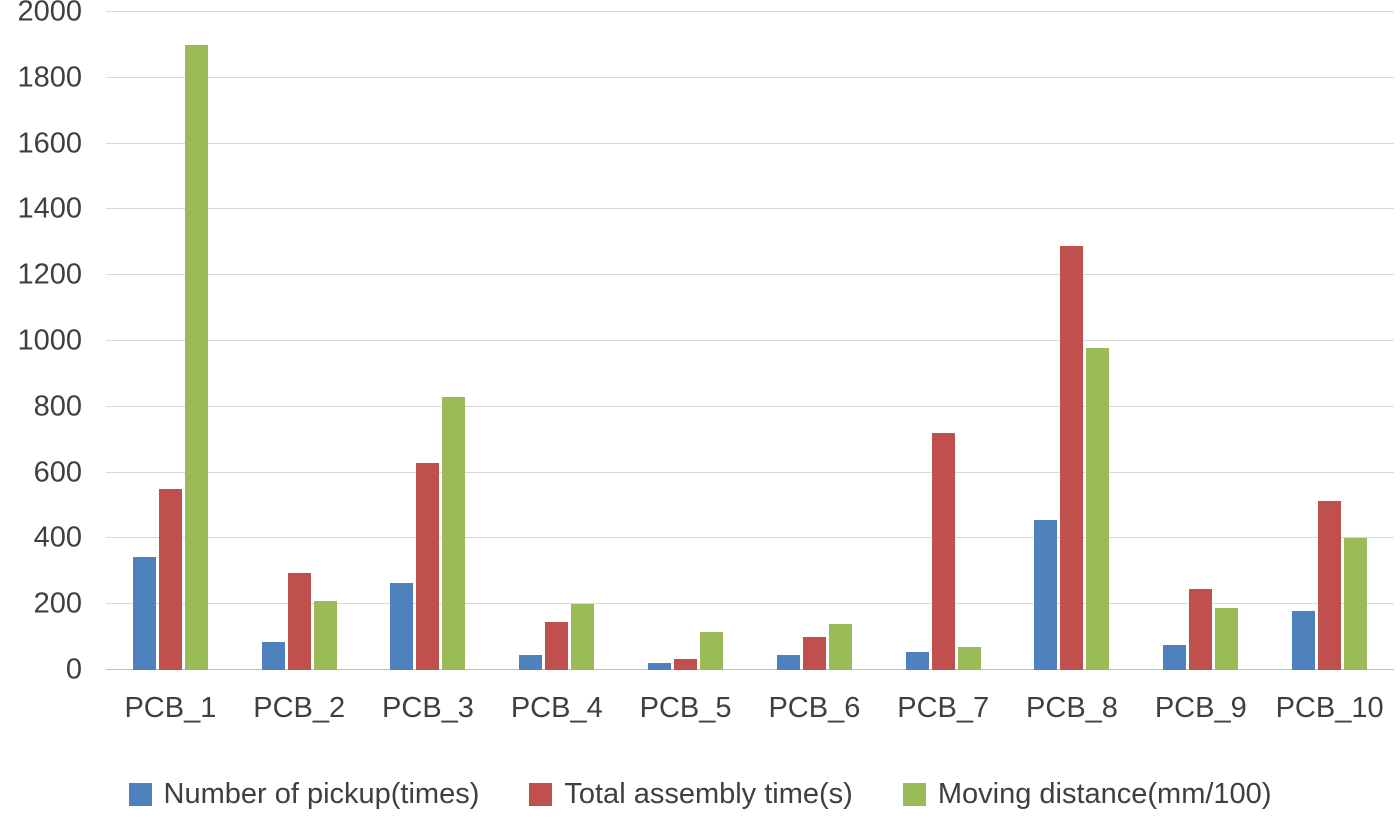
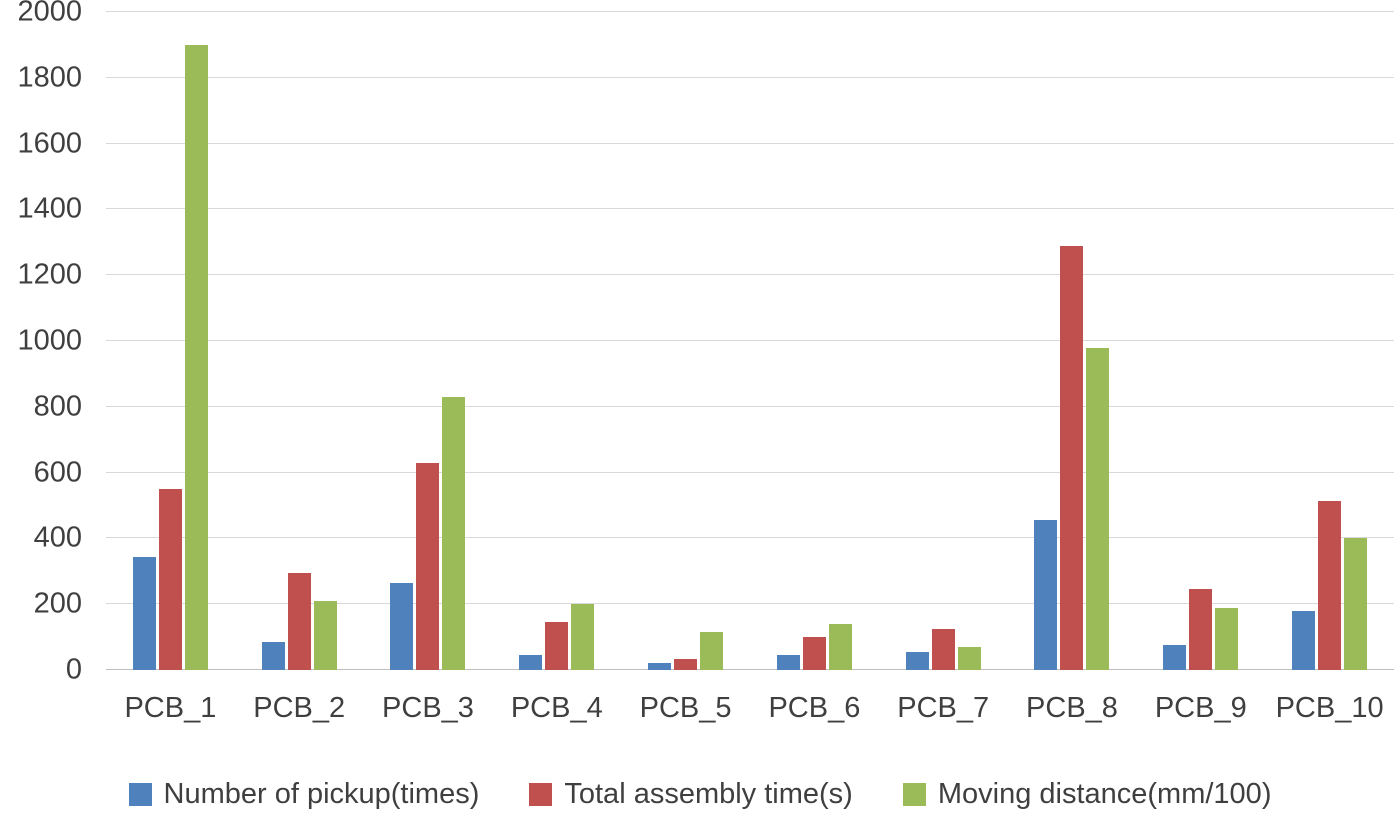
Total assembly time(s)/PCB_7: 720 -> 120
